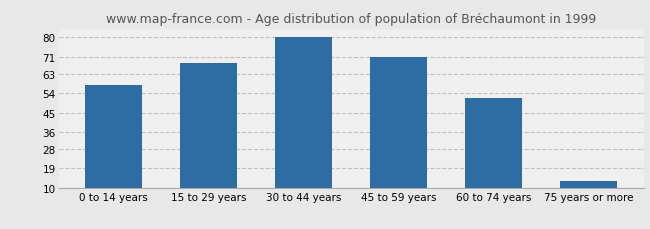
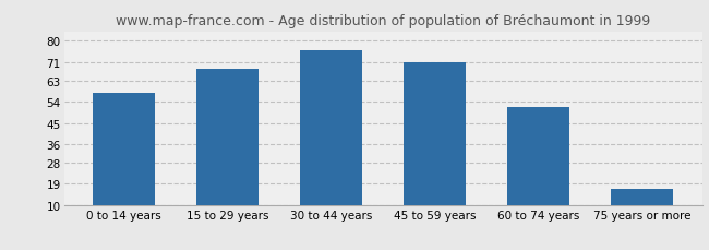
30 to 44 years: 80 -> 76
75 years or more: 13 -> 17
